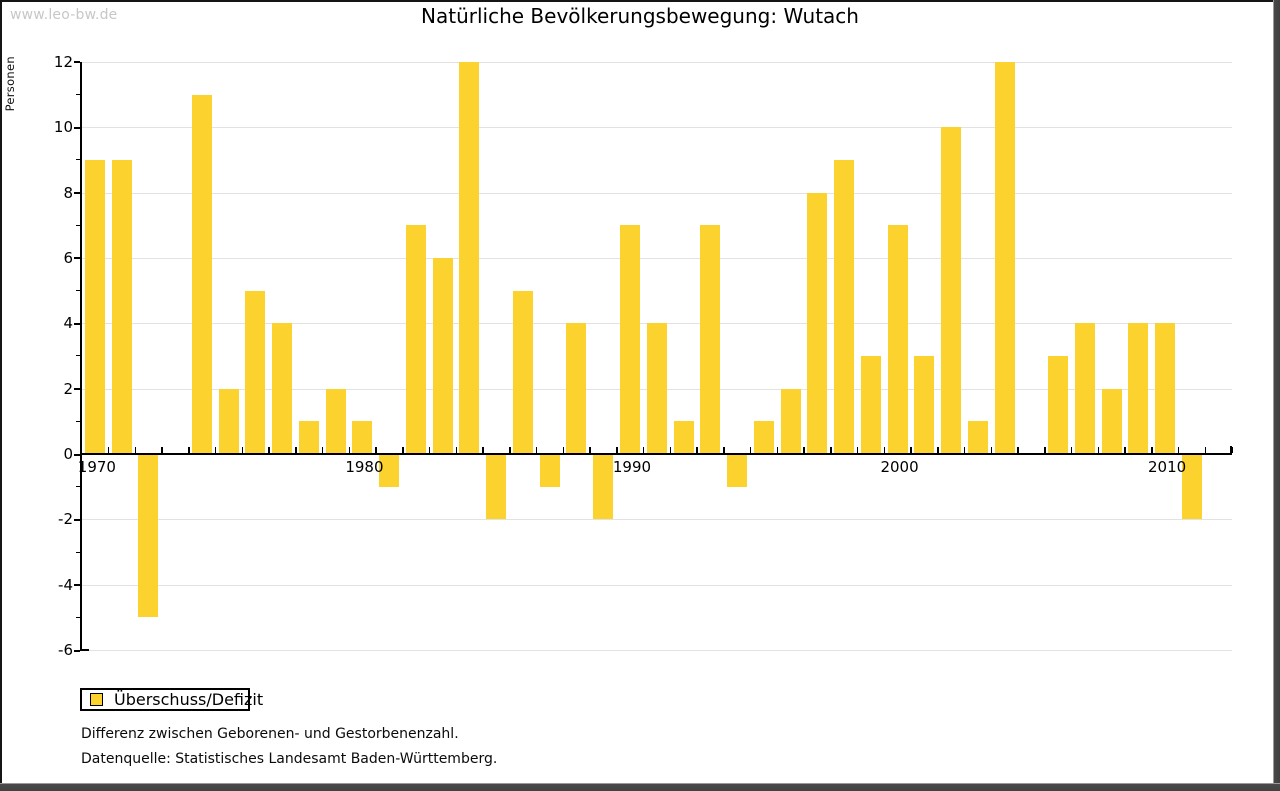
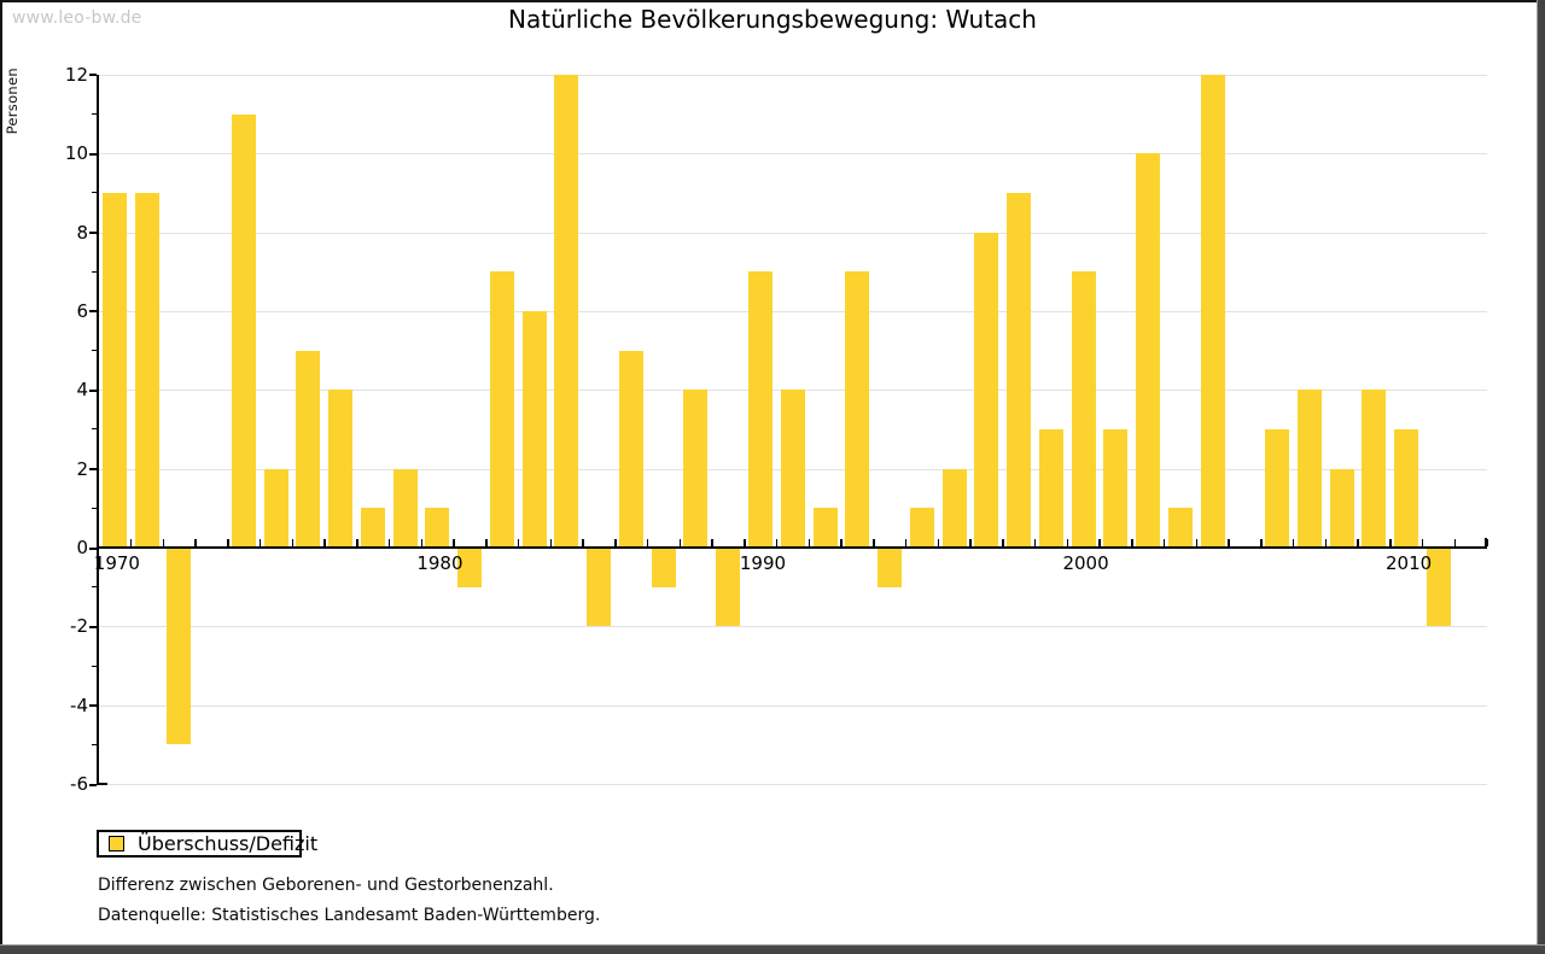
2010: 4 -> 3
